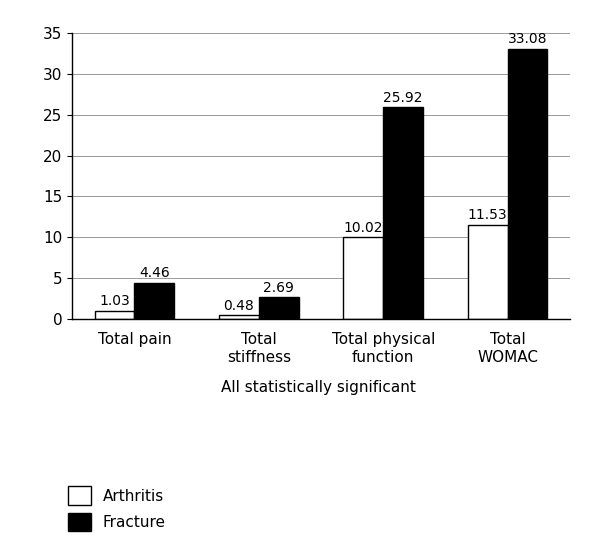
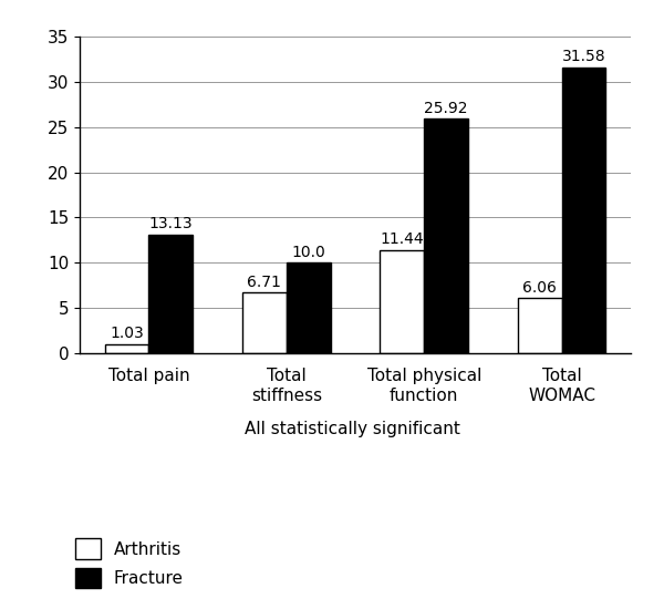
Fracture/Total pain: 4.46 -> 13.13
Arthritis/Total stiffness: 0.48 -> 6.71
Fracture/Total stiffness: 2.69 -> 10.0
Arthritis/Total physical function: 10.02 -> 11.44
Arthritis/Total WOMAC: 11.53 -> 6.06
Fracture/Total WOMAC: 33.08 -> 31.58
